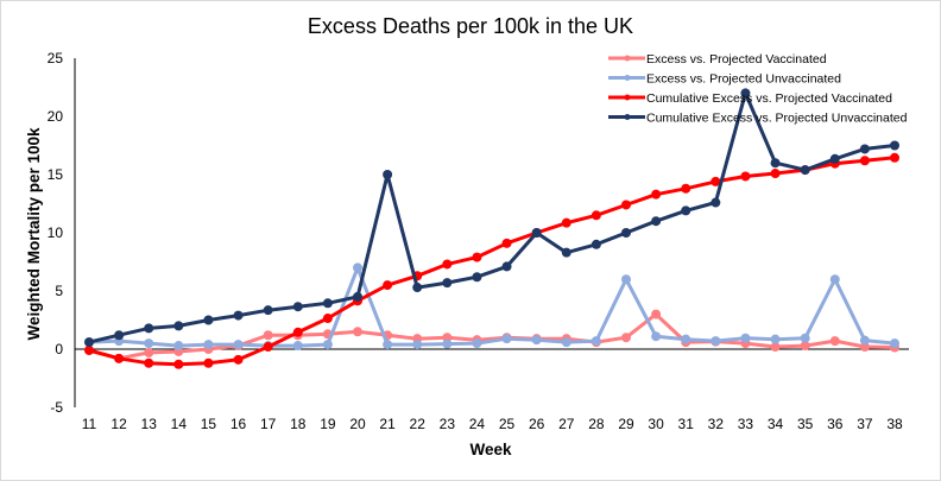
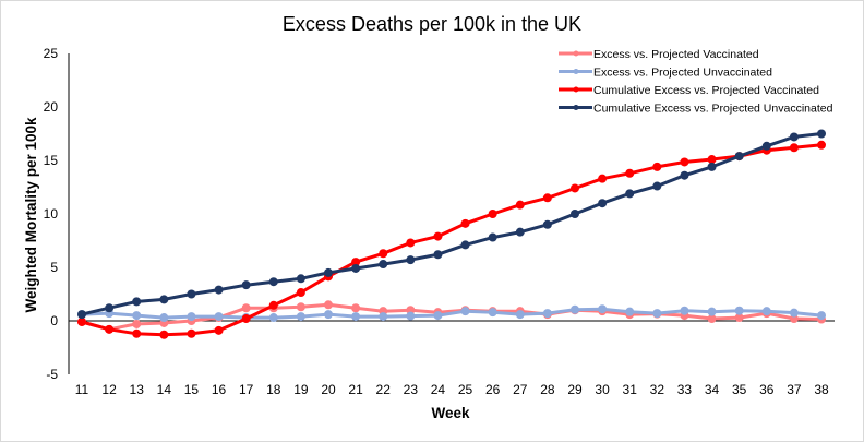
Excess vs. Projected Unvaccinated/20: 7 -> 1
Cumulative Excess vs. Projected Unvaccinated/21: 15 -> 5
Cumulative Excess vs. Projected Unvaccinated/26: 10 -> 8
Excess vs. Projected Unvaccinated/29: 6 -> 1
Excess vs. Projected Vaccinated/30: 3 -> 1
Cumulative Excess vs. Projected Unvaccinated/33: 22 -> 14
Cumulative Excess vs. Projected Unvaccinated/34: 16 -> 14
Excess vs. Projected Unvaccinated/36: 6 -> 1
